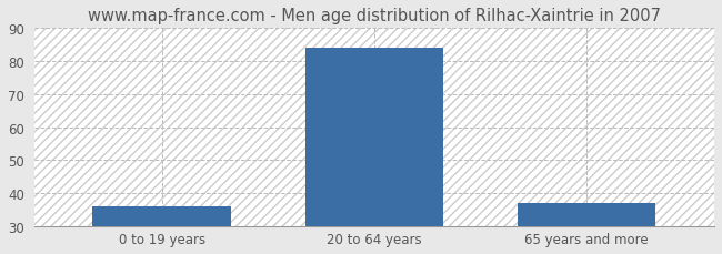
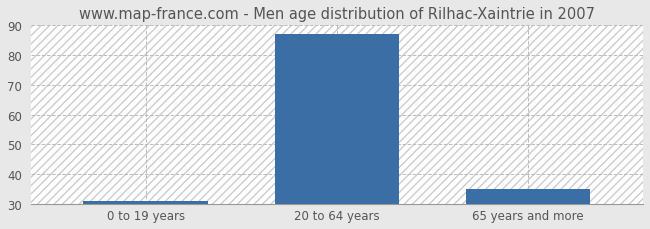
0 to 19 years: 36 -> 31
20 to 64 years: 84 -> 87
65 years and more: 37 -> 35
